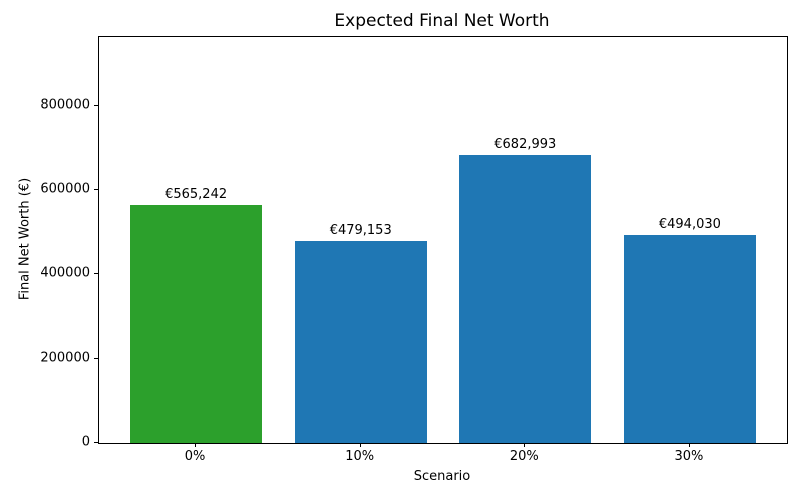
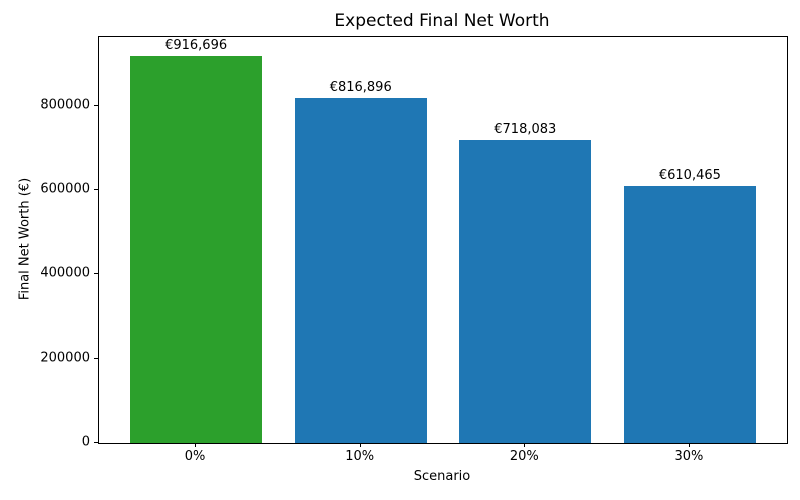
0%: €565,242 -> €916,696
10%: €479,153 -> €816,896
20%: €682,993 -> €718,083
30%: €494,030 -> €610,465
